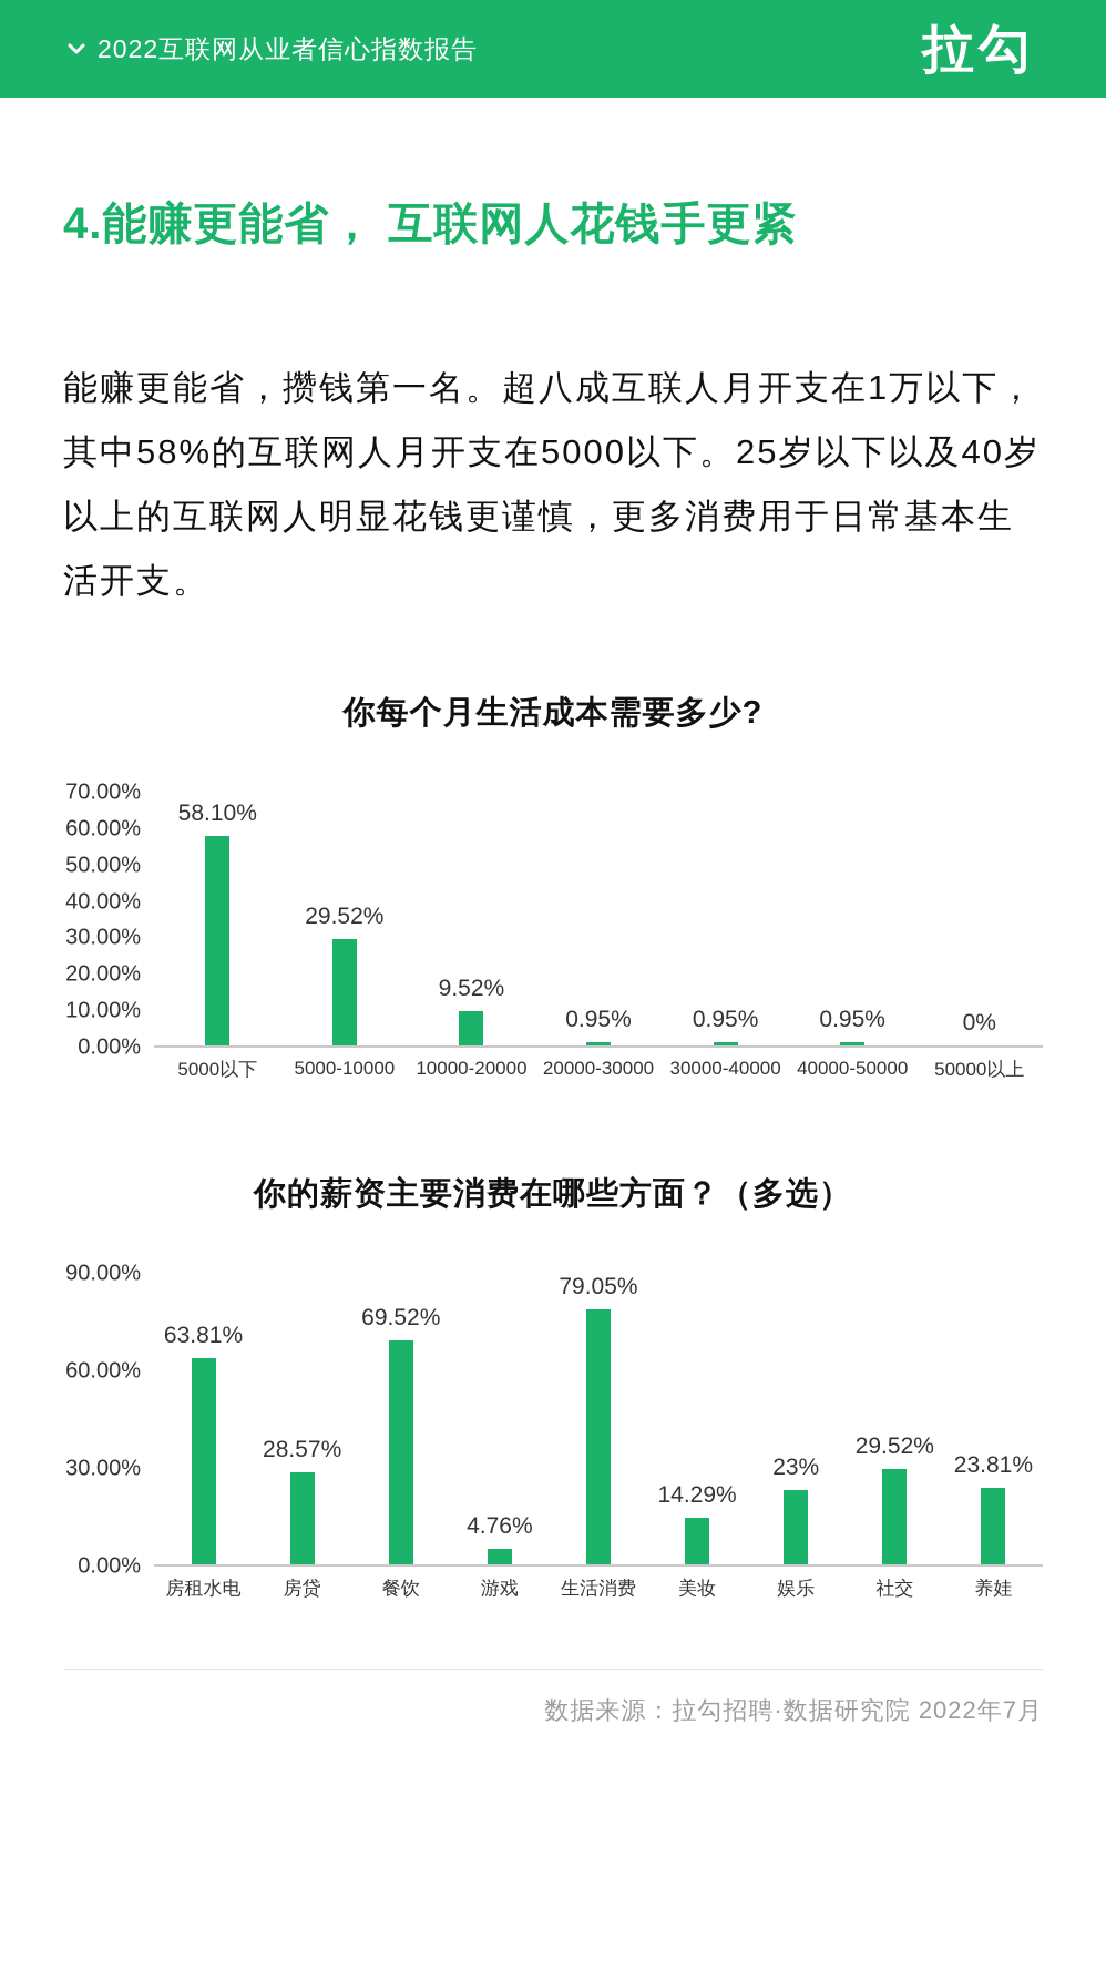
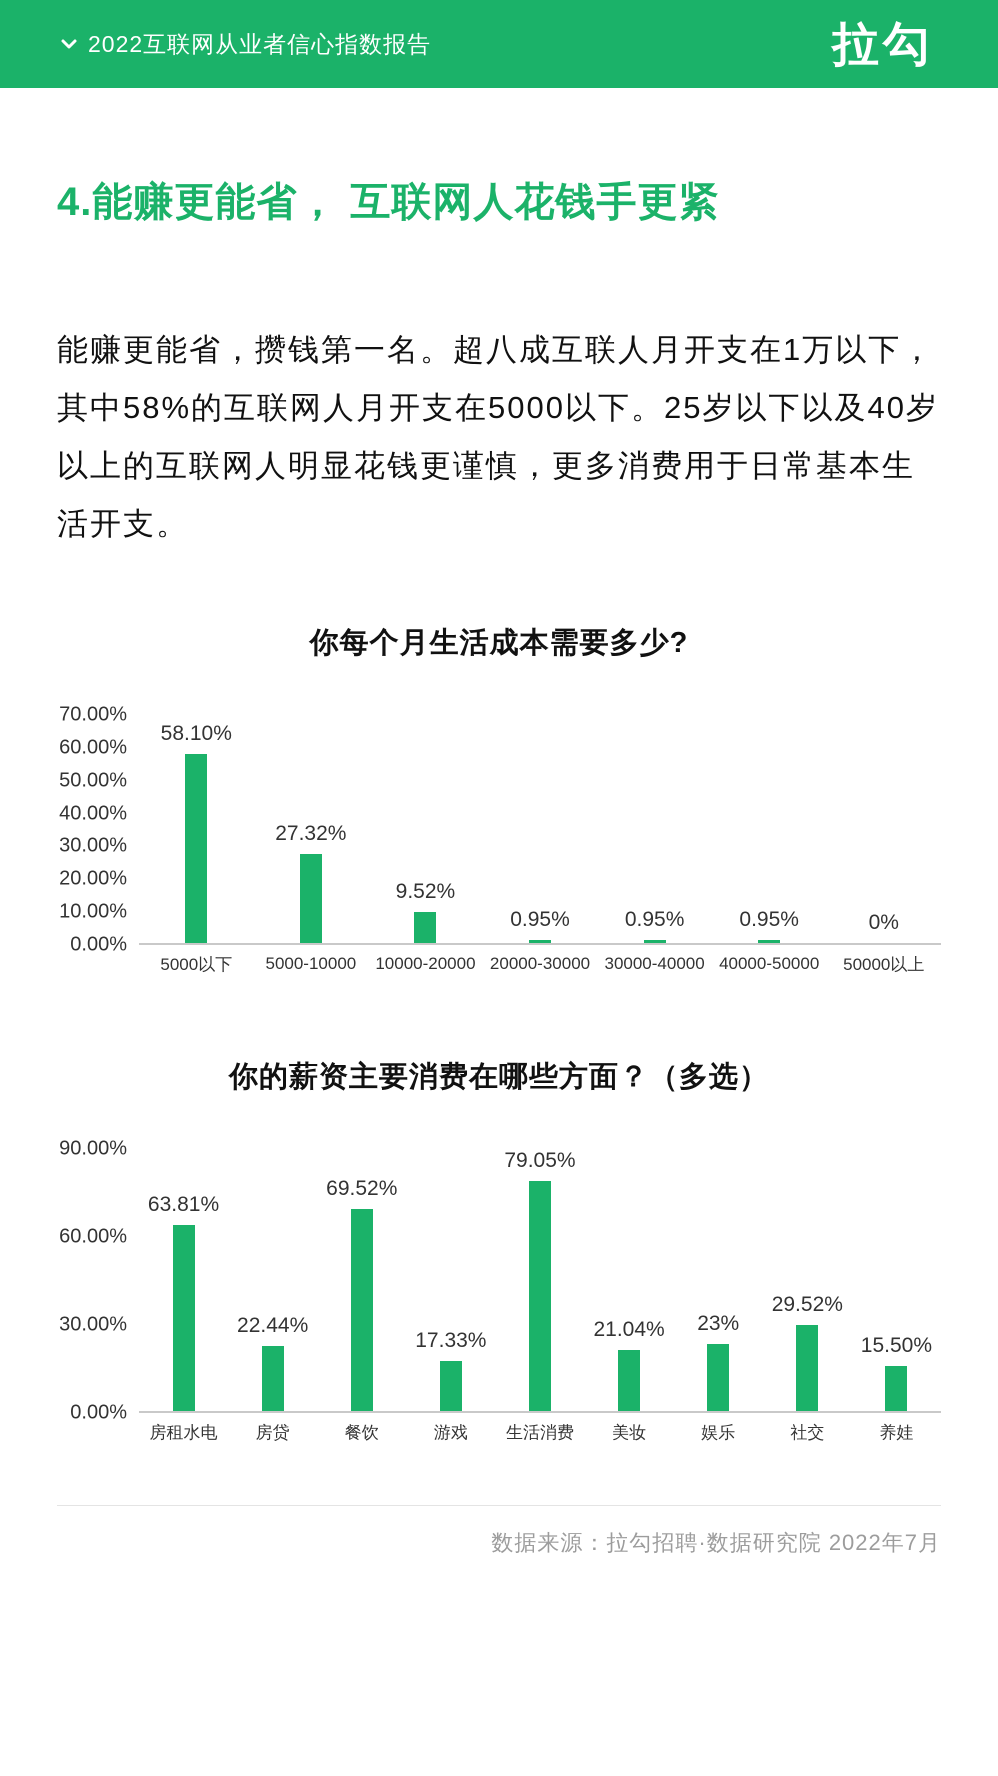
你每个月生活成本需要多少?/5000-10000: 29.52% -> 27.32%
你的薪资主要消费在哪些方面？（多选）/房贷: 28.57% -> 22.44%
你的薪资主要消费在哪些方面？（多选）/游戏: 4.76% -> 17.33%
你的薪资主要消费在哪些方面？（多选）/美妆: 14.29% -> 21.04%
你的薪资主要消费在哪些方面？（多选）/养娃: 23.81% -> 15.50%
